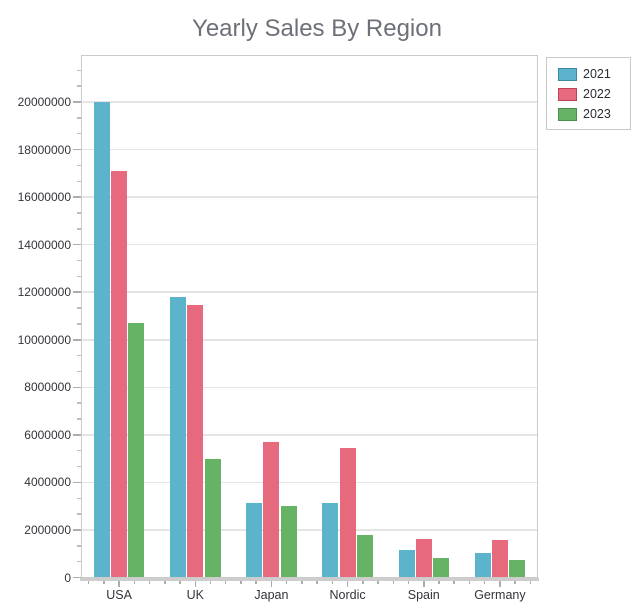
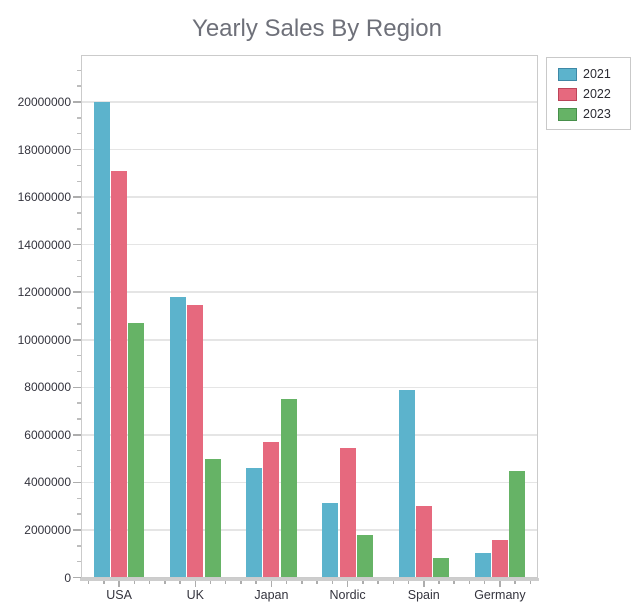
2021/Japan: 3200000 -> 4600000
2023/Japan: 3000000 -> 7500000
2021/Spain: 1200000 -> 7900000
2022/Spain: 1600000 -> 3000000
2023/Germany: 800000 -> 4500000
